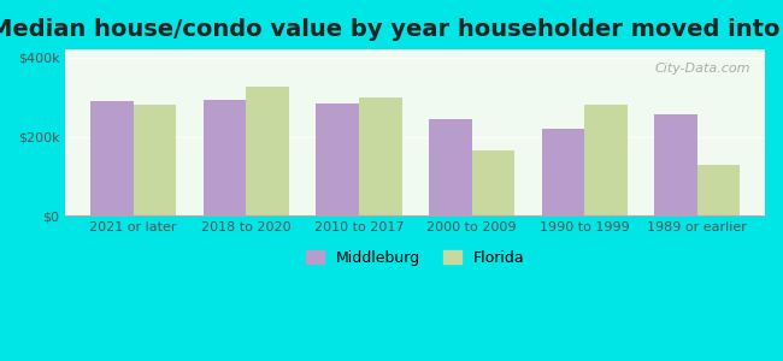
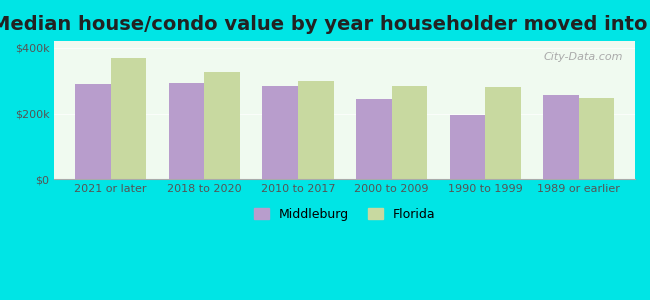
Florida/2021 or later: $280k -> $370k
Florida/2000 to 2009: $165k -> $285k
Middleburg/1990 to 1999: $220k -> $195k
Florida/1989 or earlier: $130k -> $248k
